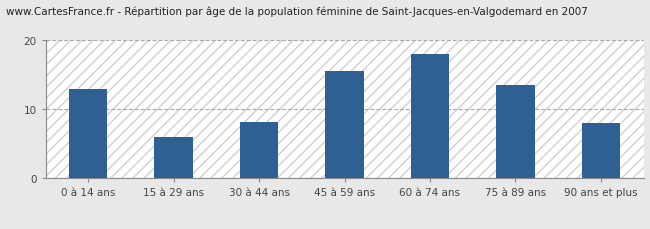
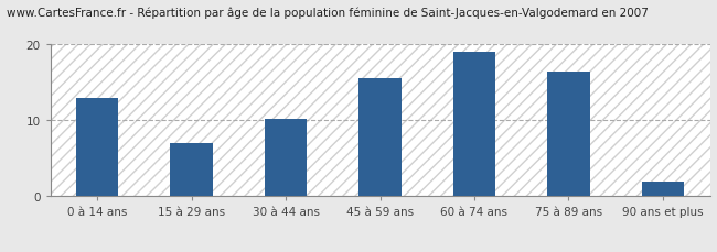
15 à 29 ans: 6.0 -> 7.0
30 à 44 ans: 8.2 -> 10.2
60 à 74 ans: 18.0 -> 19.0
75 à 89 ans: 13.6 -> 16.5
90 ans et plus: 8.0 -> 2.0
